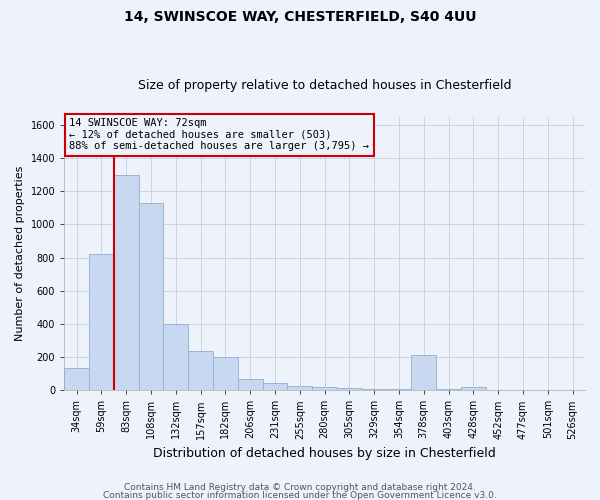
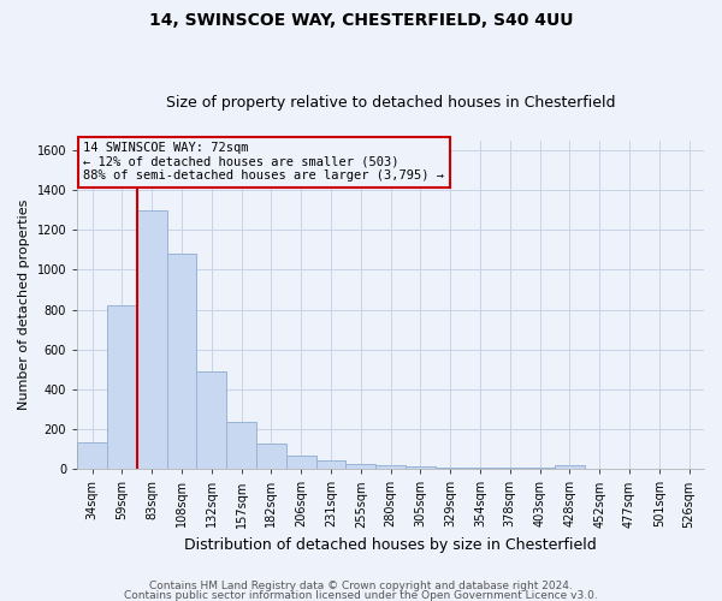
108sqm: 1130 -> 1080
132sqm: 400 -> 490
182sqm: 200 -> 130
378sqm: 210 -> 0
